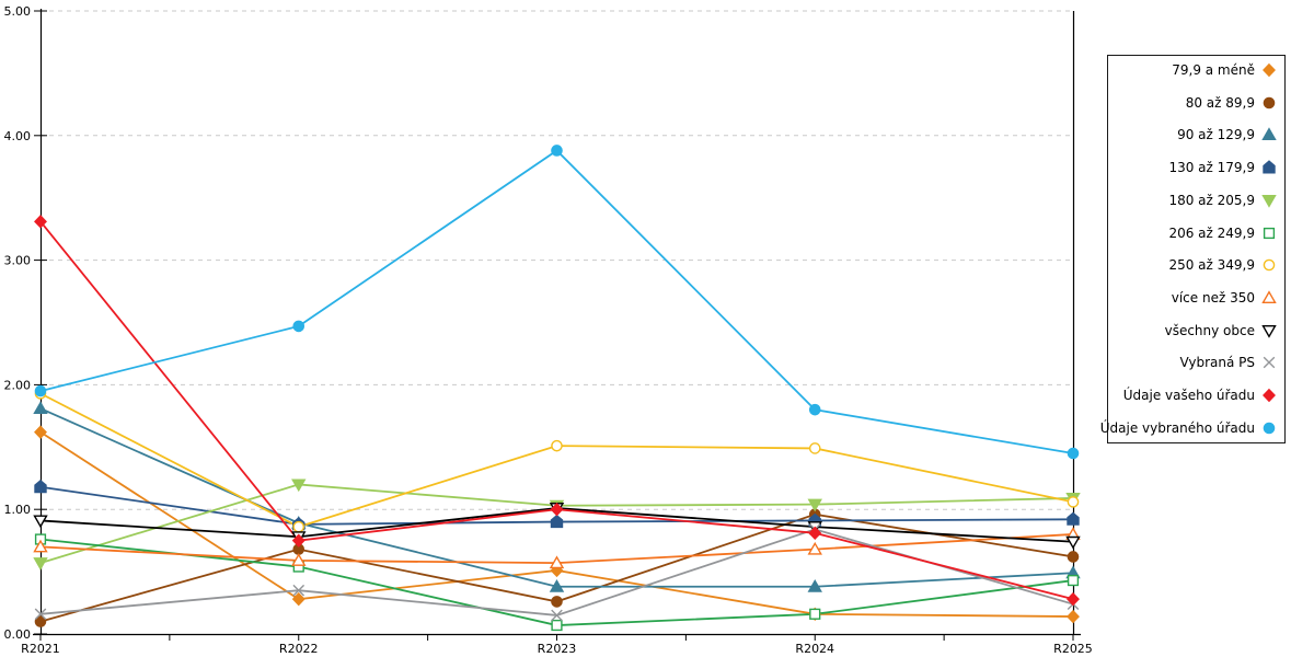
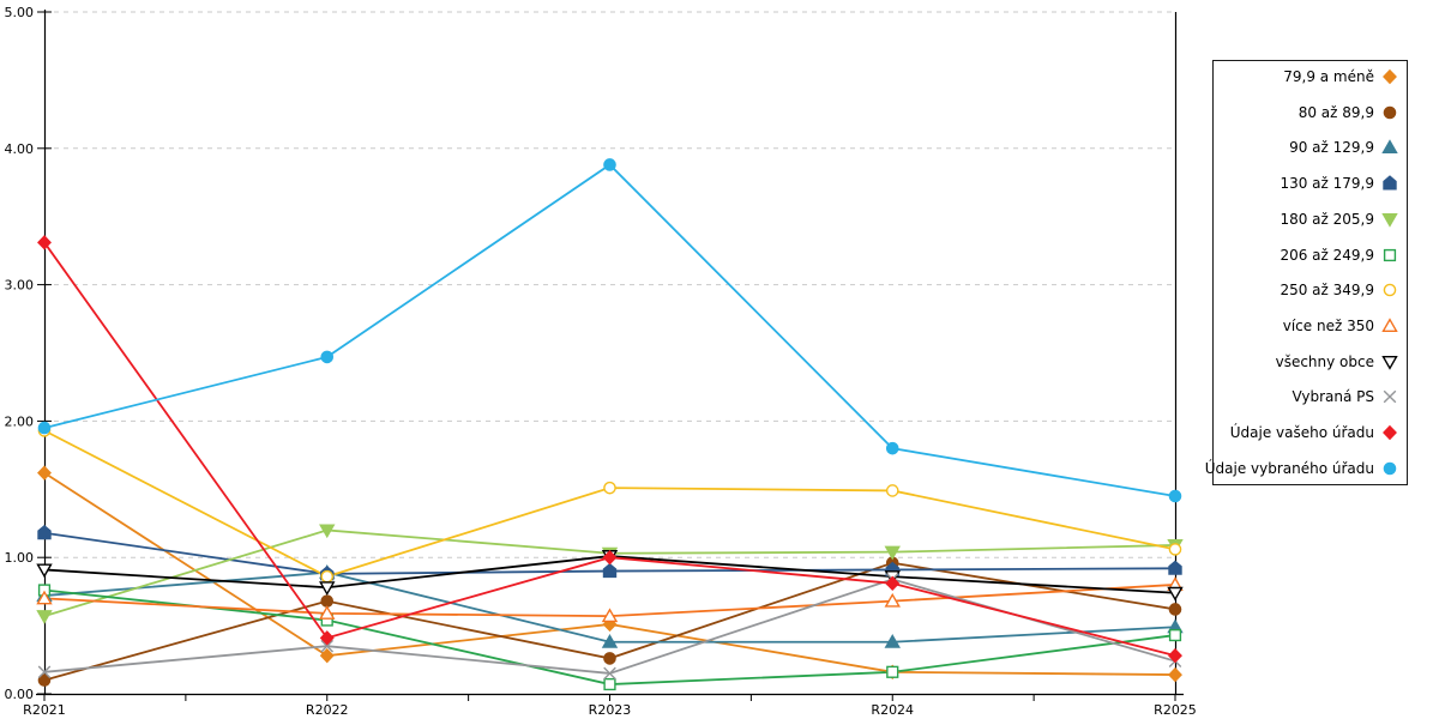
90 až 129,9/R2021: 1.81 -> 0.72
Údaje vašeho úřadu/R2022: 0.75 -> 0.41
